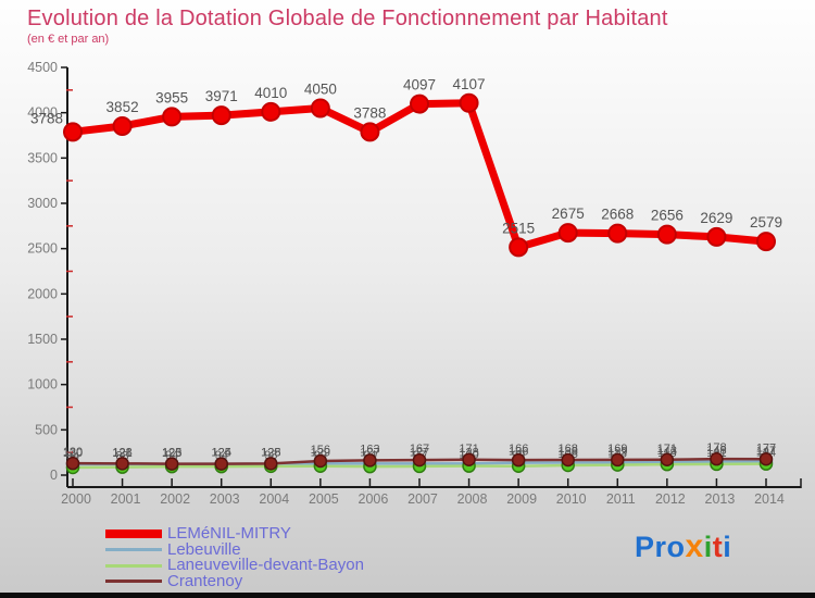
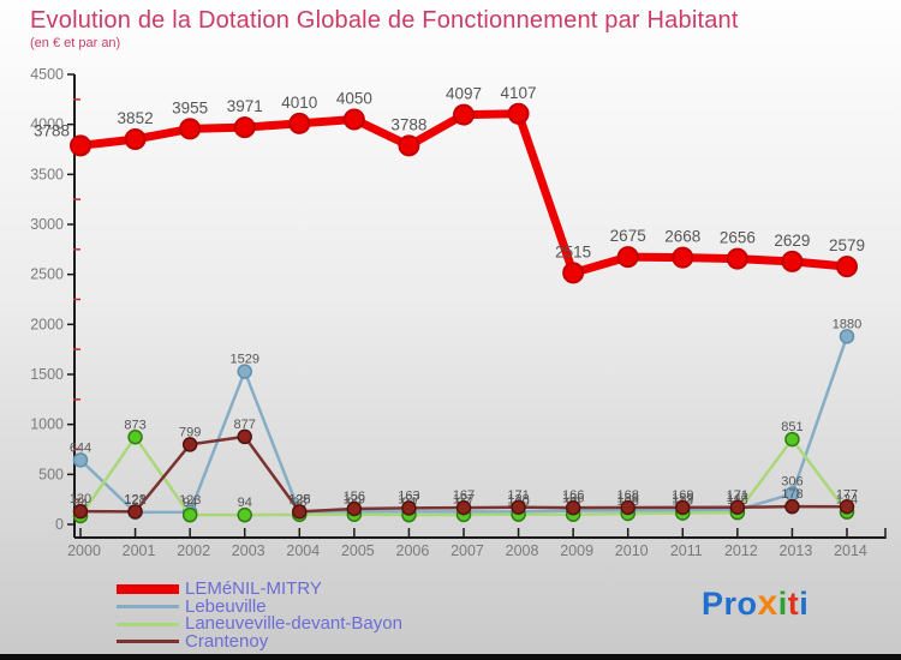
Lebeuville/2000: 120 -> 644
Laneuveville-devant-Bayon/2001: 88 -> 873
Crantenoy/2002: 125 -> 799
Lebeuville/2003: 124 -> 1529
Crantenoy/2003: 125 -> 877
Lebeuville/2013: 148 -> 306
Laneuveville-devant-Bayon/2013: 121 -> 851
Lebeuville/2014: 147 -> 1880
